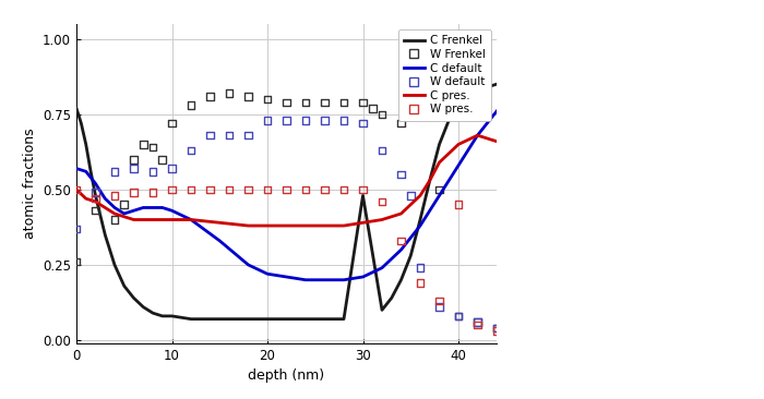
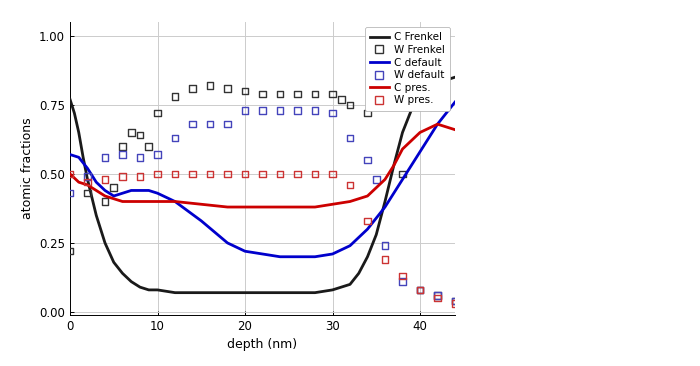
W Frenkel/0: 0.26 -> 0.22
W default/0: 0.37 -> 0.43
C Frenkel/30: 0.48 -> 0.08
W pres./40: 0.45 -> 0.08
